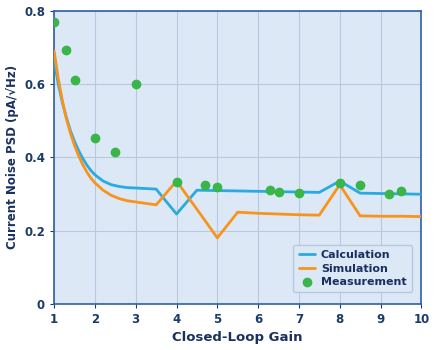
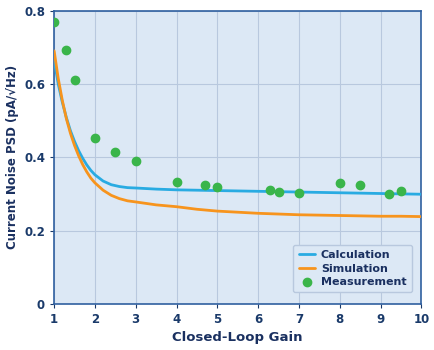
Measurement/3: 0.600 -> 0.390
Calculation/4: 0.245 -> 0.311
Simulation/4: 0.335 -> 0.265
Simulation/5: 0.180 -> 0.253
Calculation/8: 0.335 -> 0.303
Simulation/8: 0.325 -> 0.241
